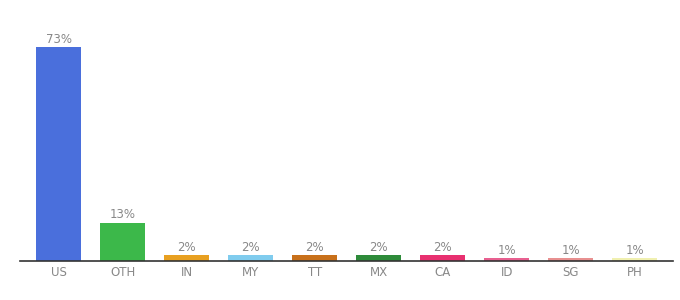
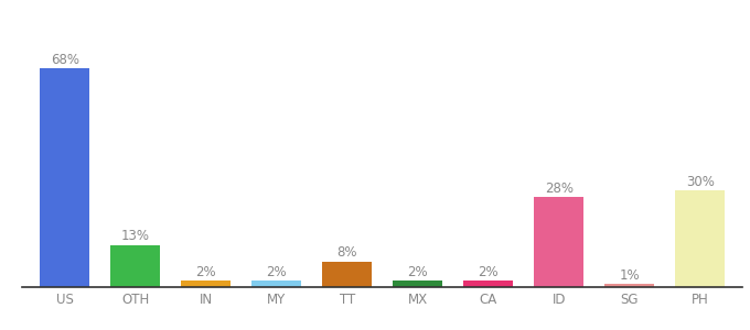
US: 73% -> 68%
TT: 2% -> 8%
ID: 1% -> 28%
PH: 1% -> 30%
